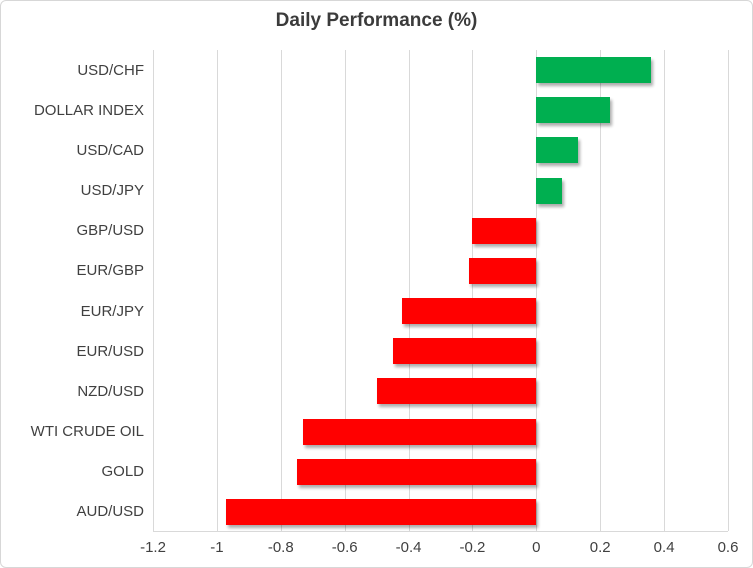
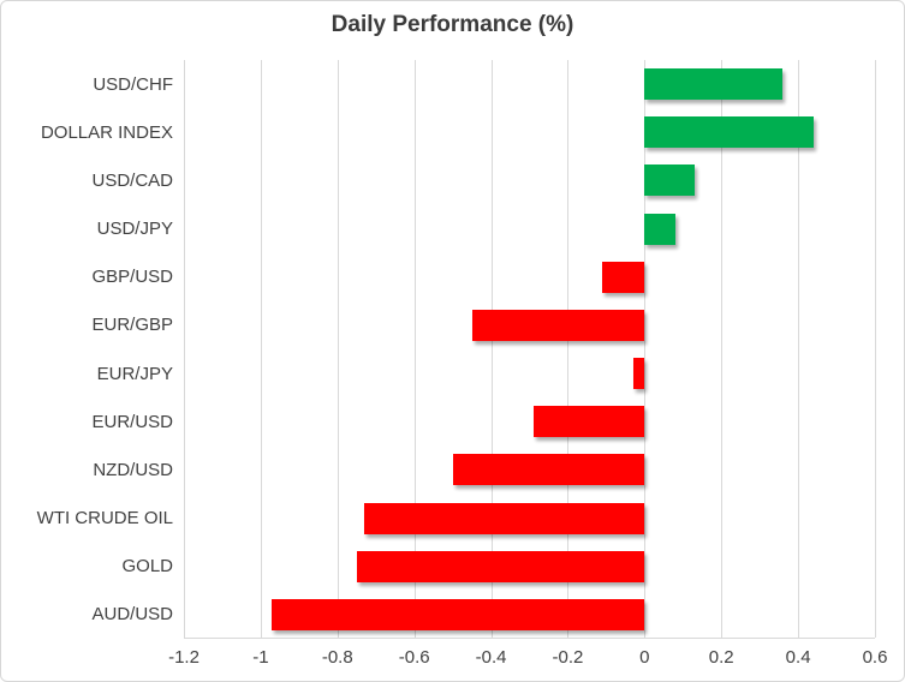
DOLLAR INDEX: 0.23 -> 0.44
GBP/USD: -0.20 -> -0.11
EUR/GBP: -0.21 -> -0.45
EUR/JPY: -0.42 -> -0.03
EUR/USD: -0.45 -> -0.29
